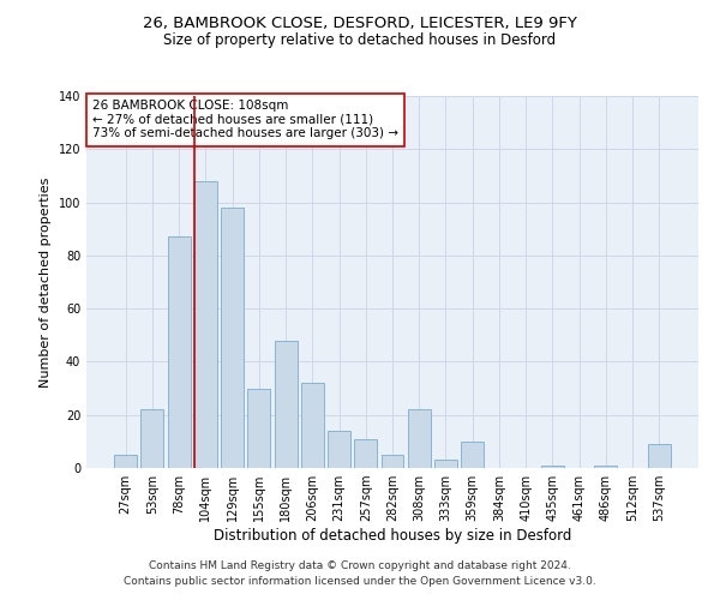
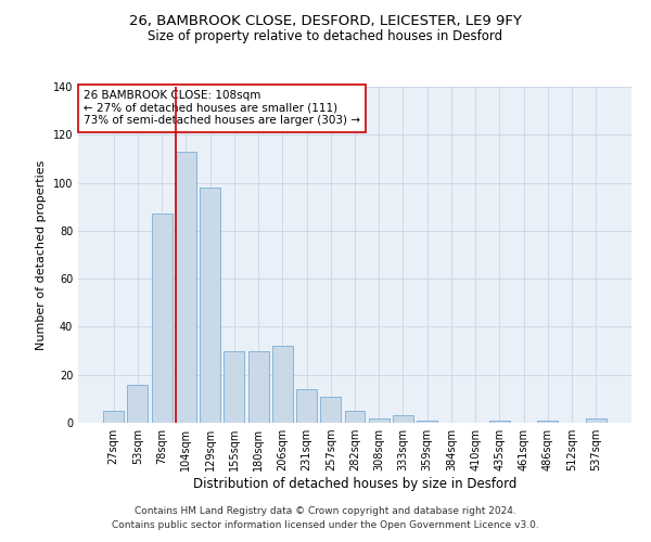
53sqm: 22 -> 16
104sqm: 108 -> 113
180sqm: 48 -> 30
308sqm: 22 -> 2
359sqm: 10 -> 1
537sqm: 9 -> 2
